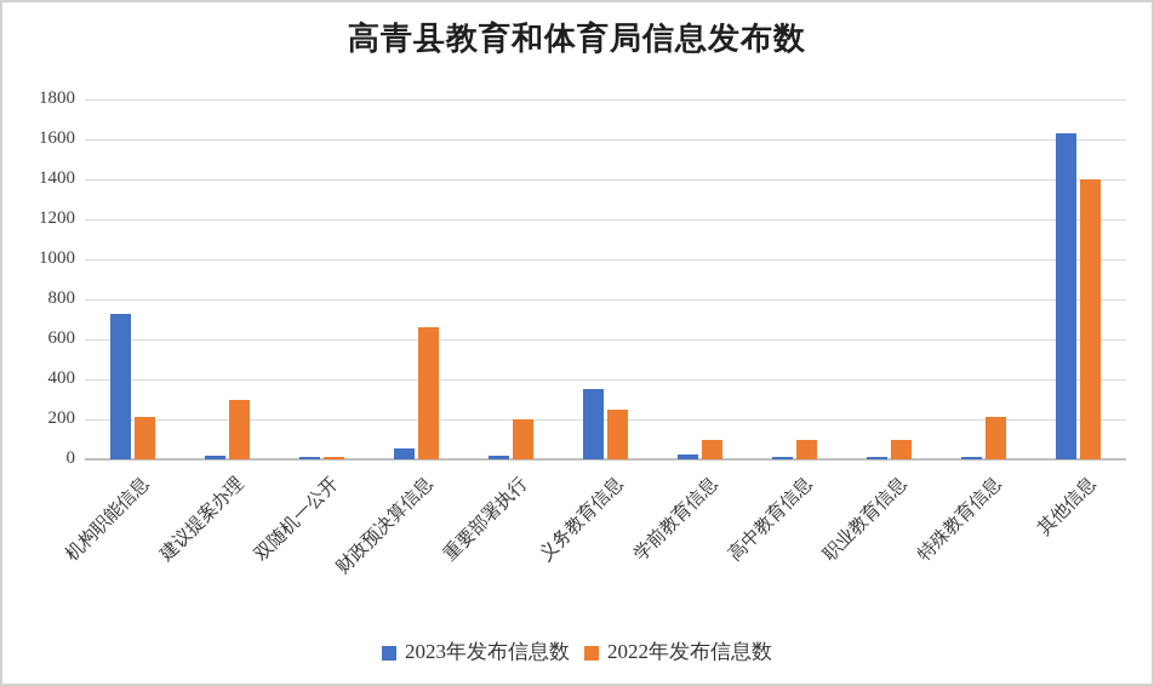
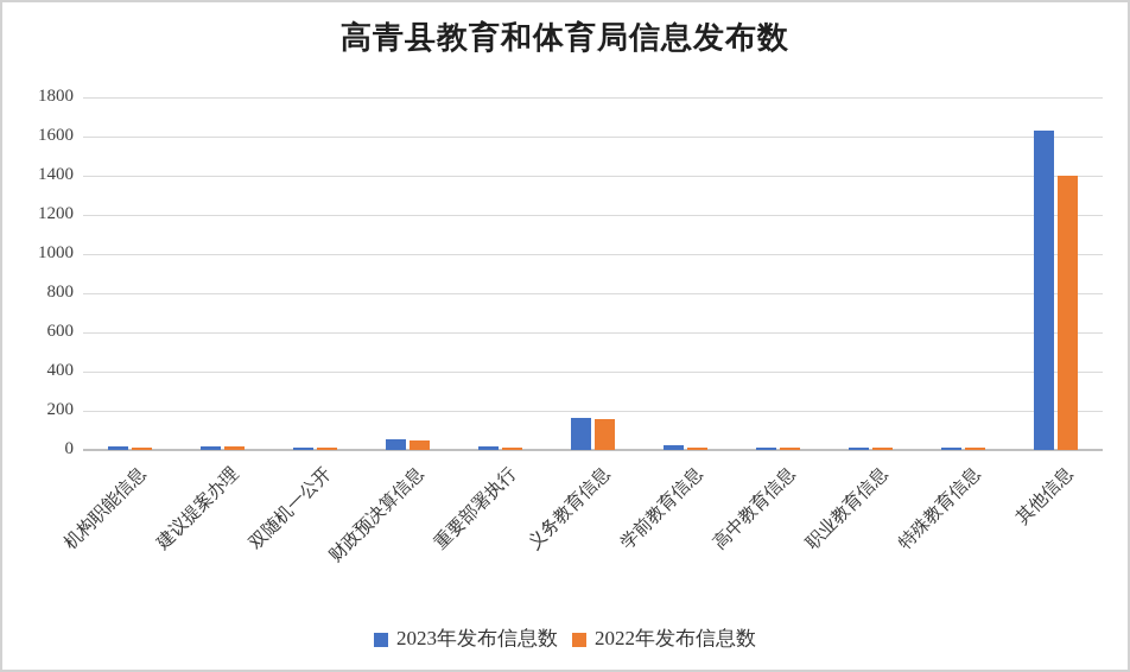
2023年发布信息数/机构职能信息: 730 -> 20
2022年发布信息数/机构职能信息: 210 -> 10
2022年发布信息数/建议提案办理: 300 -> 20
2022年发布信息数/财政预决算信息: 660 -> 50
2022年发布信息数/重要部署执行: 200 -> 20
2023年发布信息数/义务教育信息: 350 -> 160
2022年发布信息数/义务教育信息: 250 -> 160
2022年发布信息数/学前教育信息: 100 -> 10
2022年发布信息数/高中教育信息: 100 -> 10
2022年发布信息数/职业教育信息: 100 -> 10
2022年发布信息数/特殊教育信息: 210 -> 10
